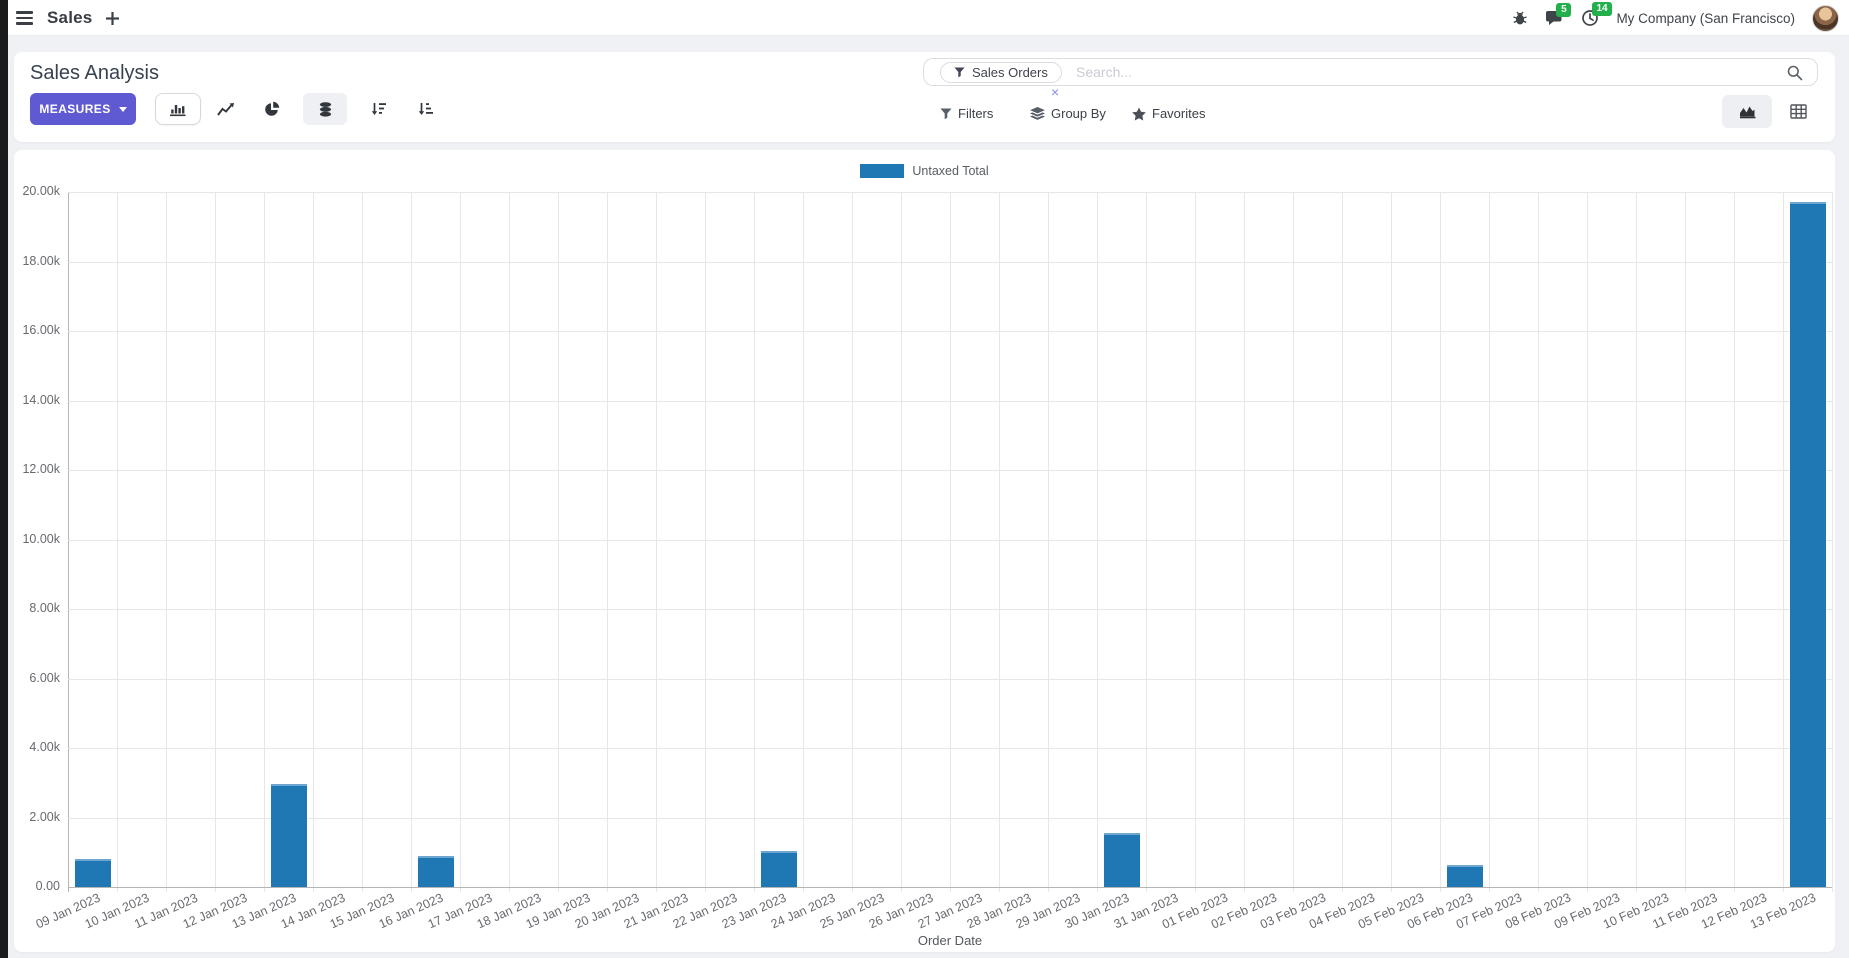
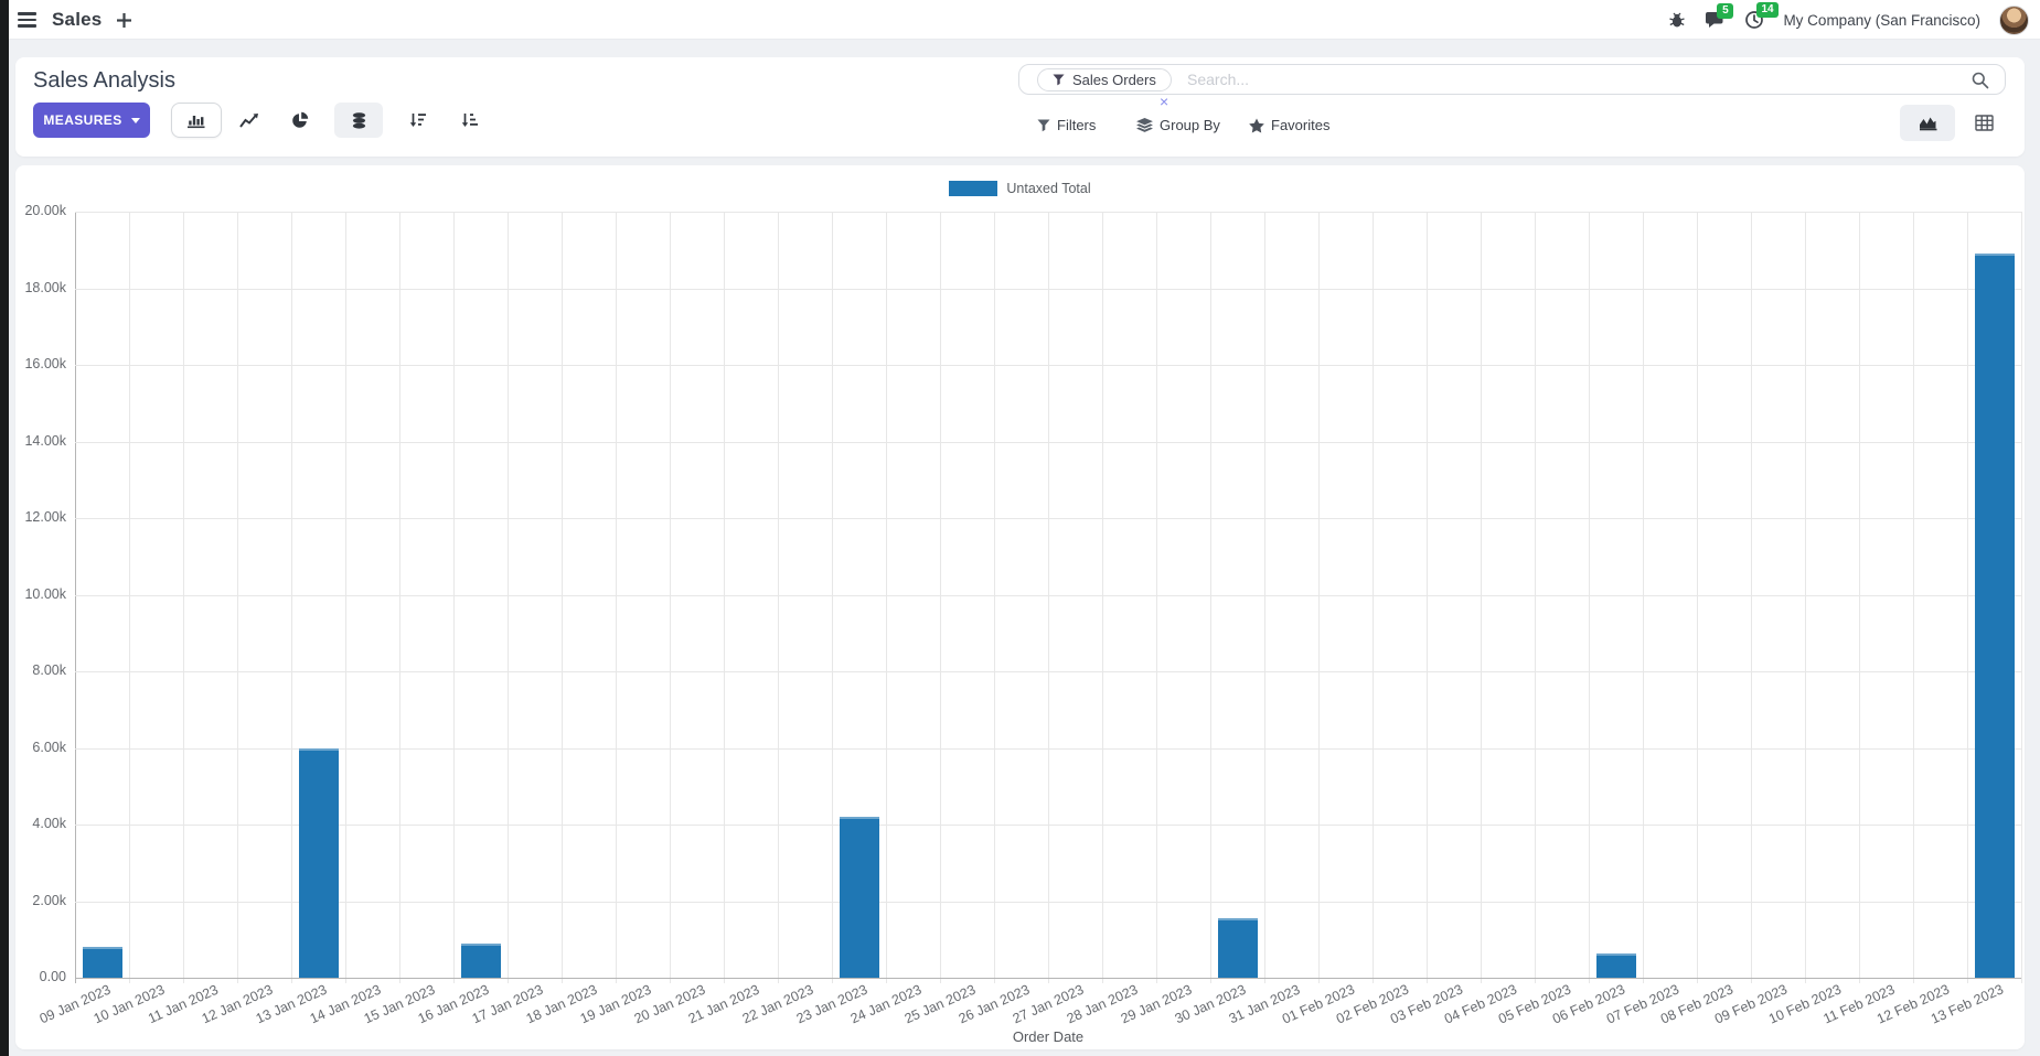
13 Jan 2023: 3.0k -> 6.0k
23 Jan 2023: 1.0k -> 4.2k
13 Feb 2023: 19.7k -> 18.9k
